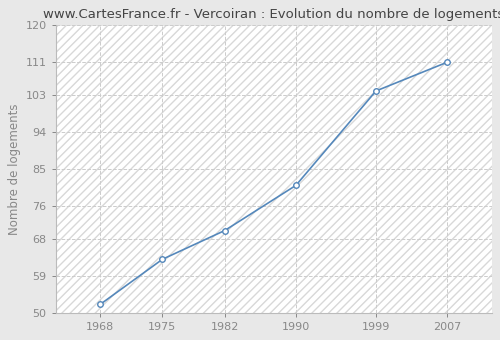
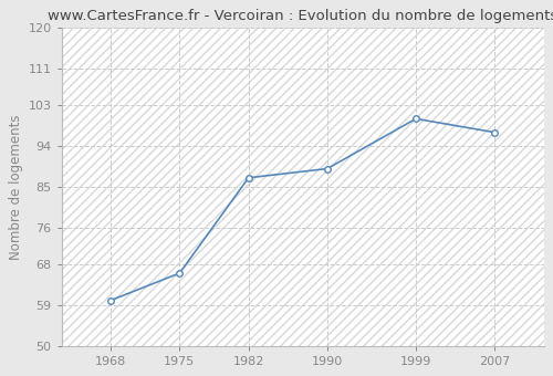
1968: 52 -> 60
1975: 63 -> 66
1982: 70 -> 87
1990: 81 -> 89
1999: 104 -> 100
2007: 111 -> 97
